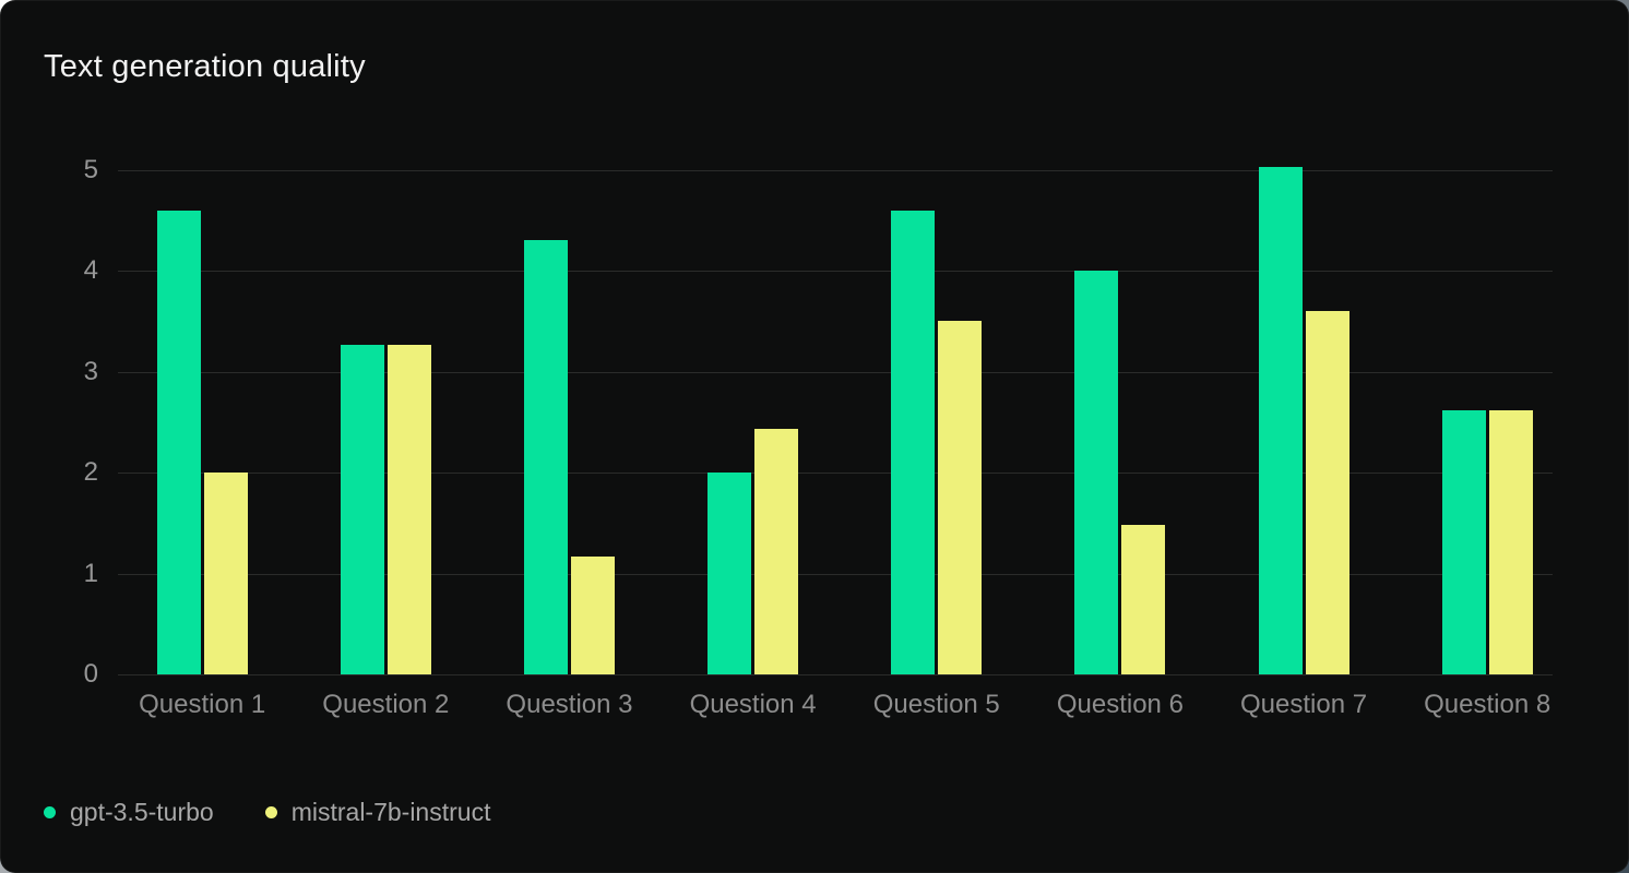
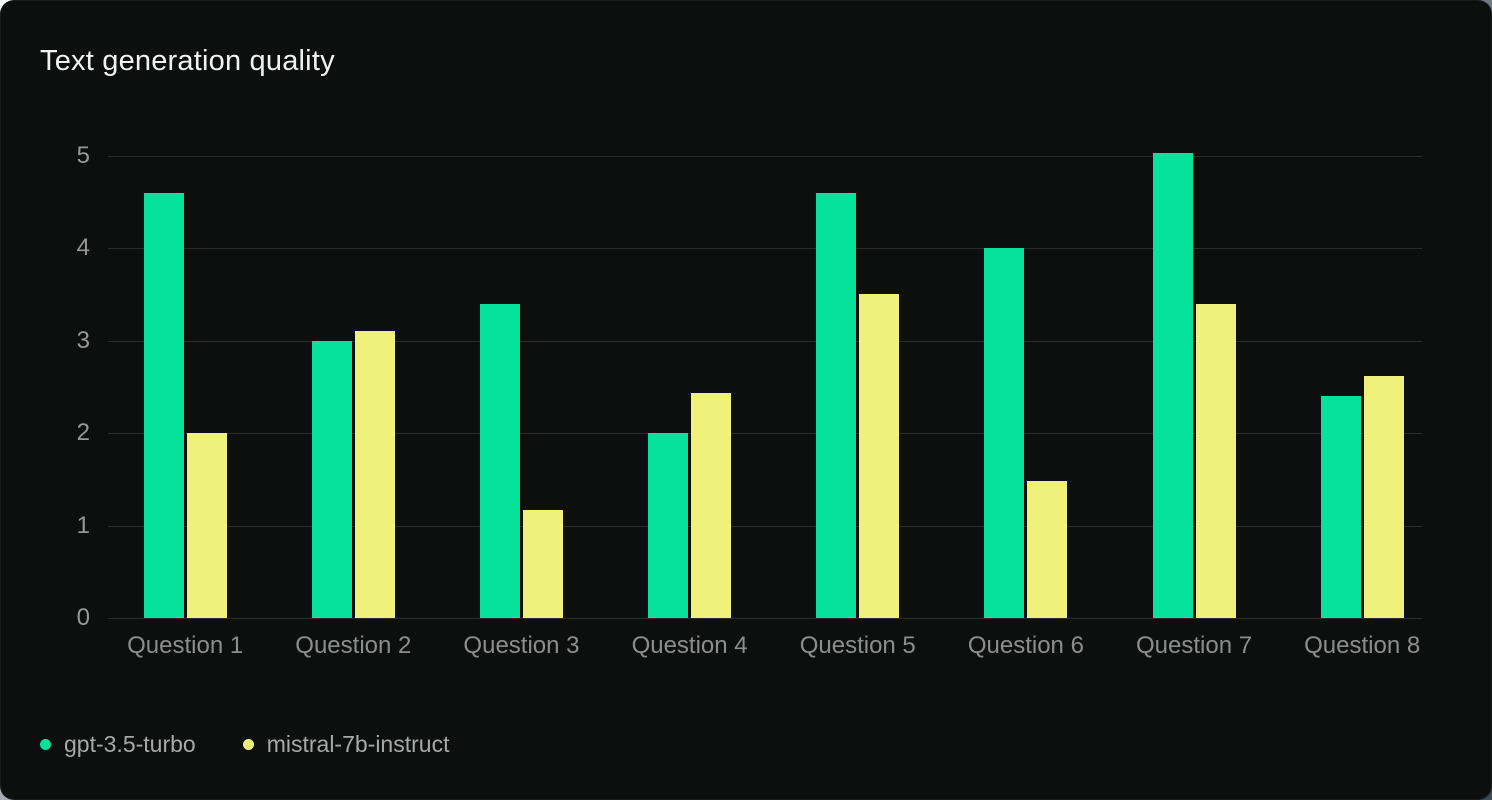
gpt-3.5-turbo/Question 2: 3.3 -> 3.0
mistral-7b-instruct/Question 2: 3.3 -> 3.1
gpt-3.5-turbo/Question 3: 4.3 -> 3.4
mistral-7b-instruct/Question 7: 3.6 -> 3.4
gpt-3.5-turbo/Question 8: 2.6 -> 2.4
